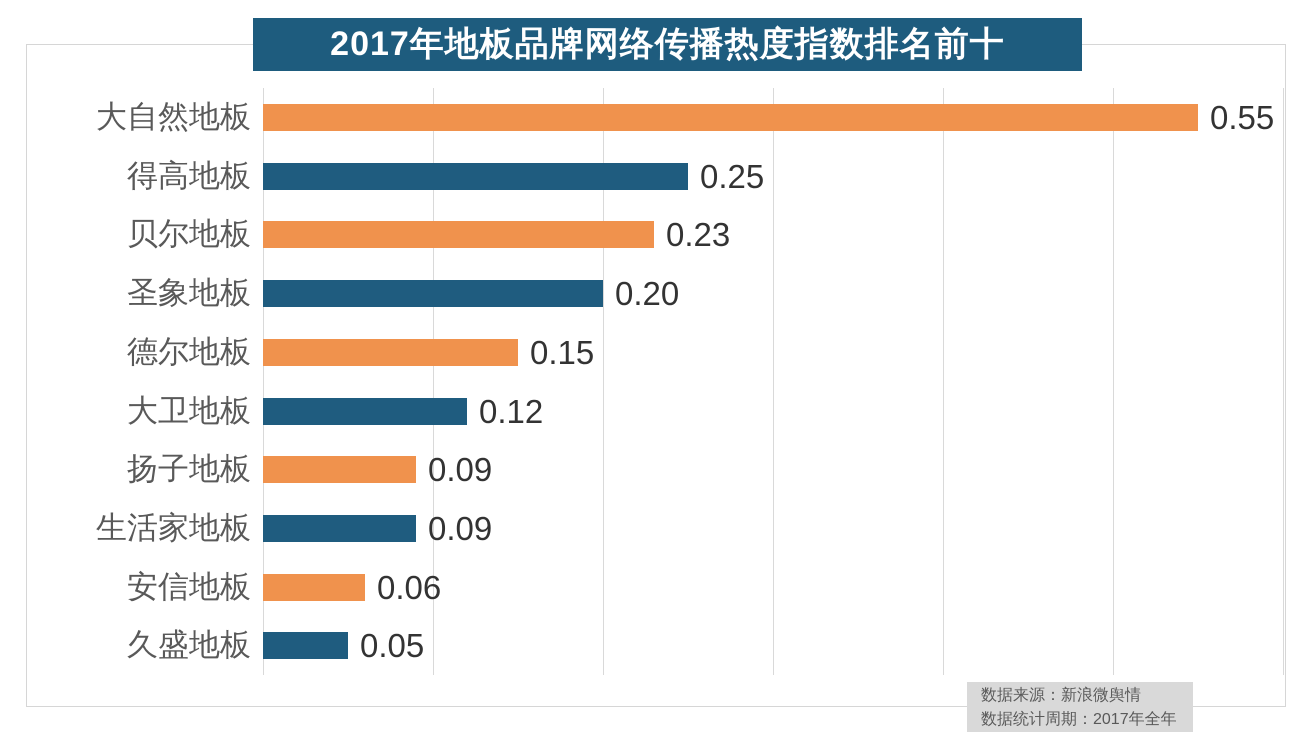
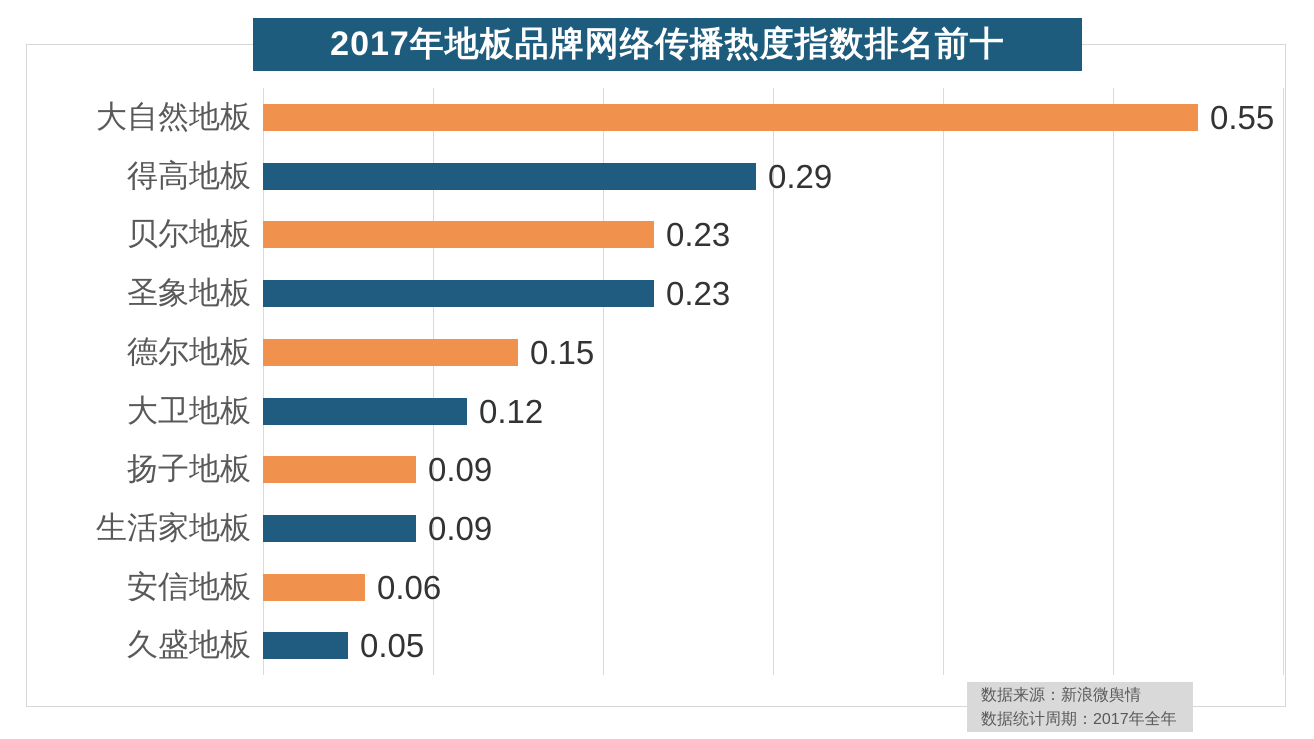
得高地板: 0.25 -> 0.29
圣象地板: 0.20 -> 0.23
